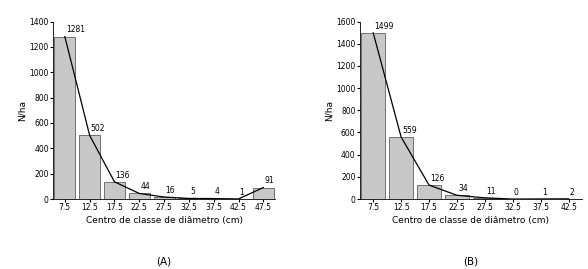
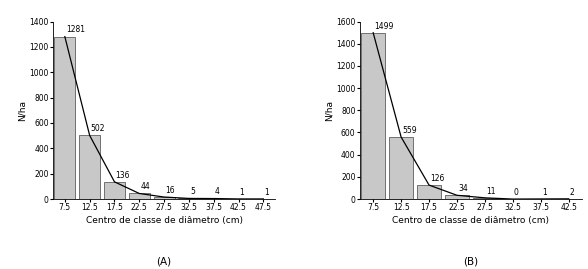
47.5: 91 -> 1
